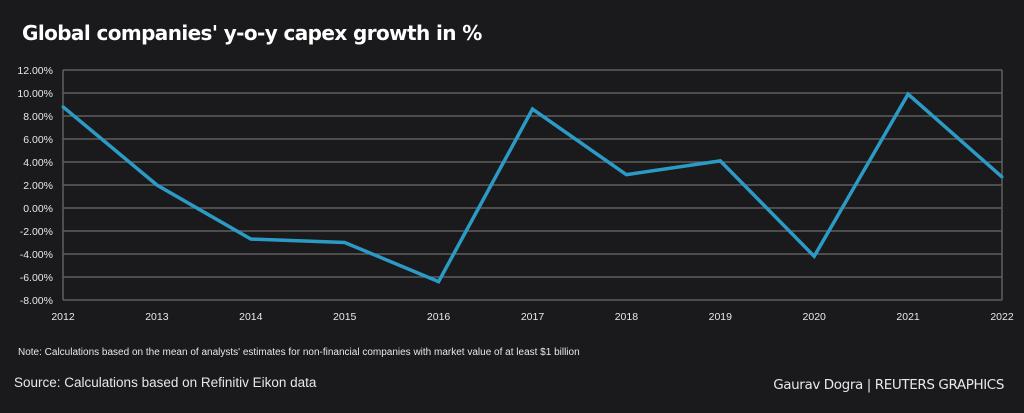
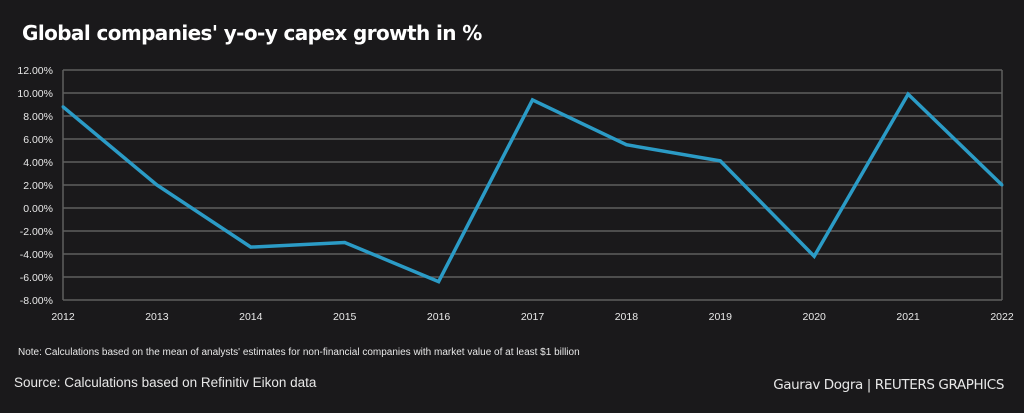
2014: -2.7% -> -3.4%
2017: 8.6% -> 9.4%
2018: 2.9% -> 5.5%
2022: 2.7% -> 2.0%
